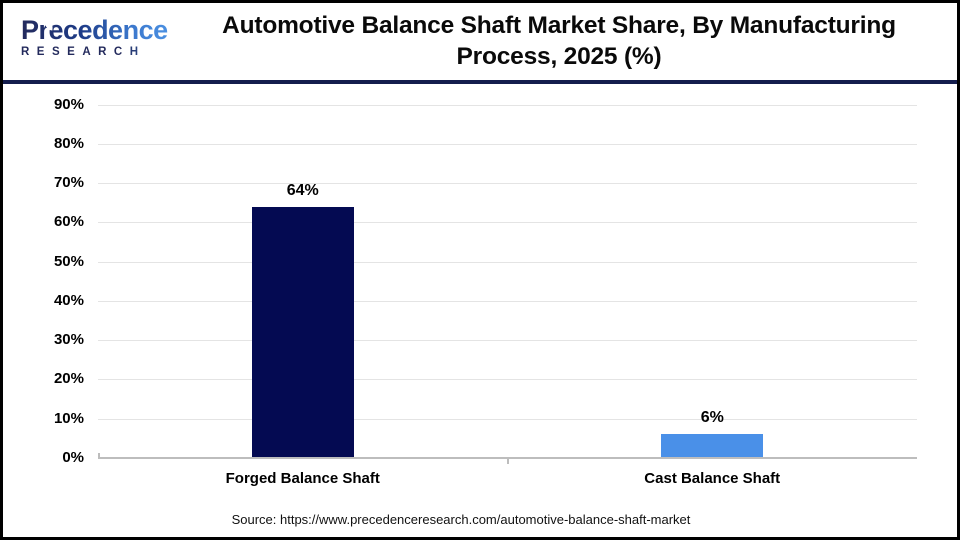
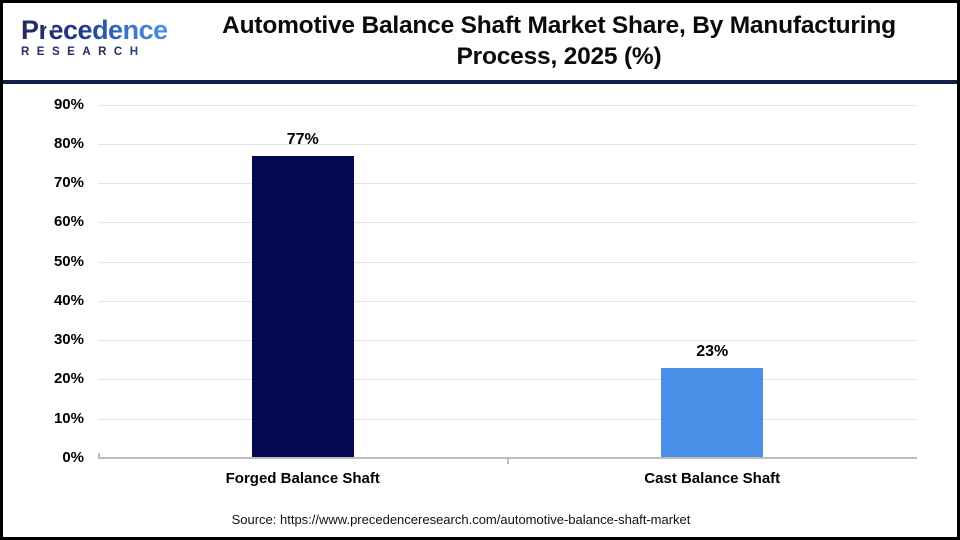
Forged Balance Shaft: 64% -> 77%
Cast Balance Shaft: 6% -> 23%
